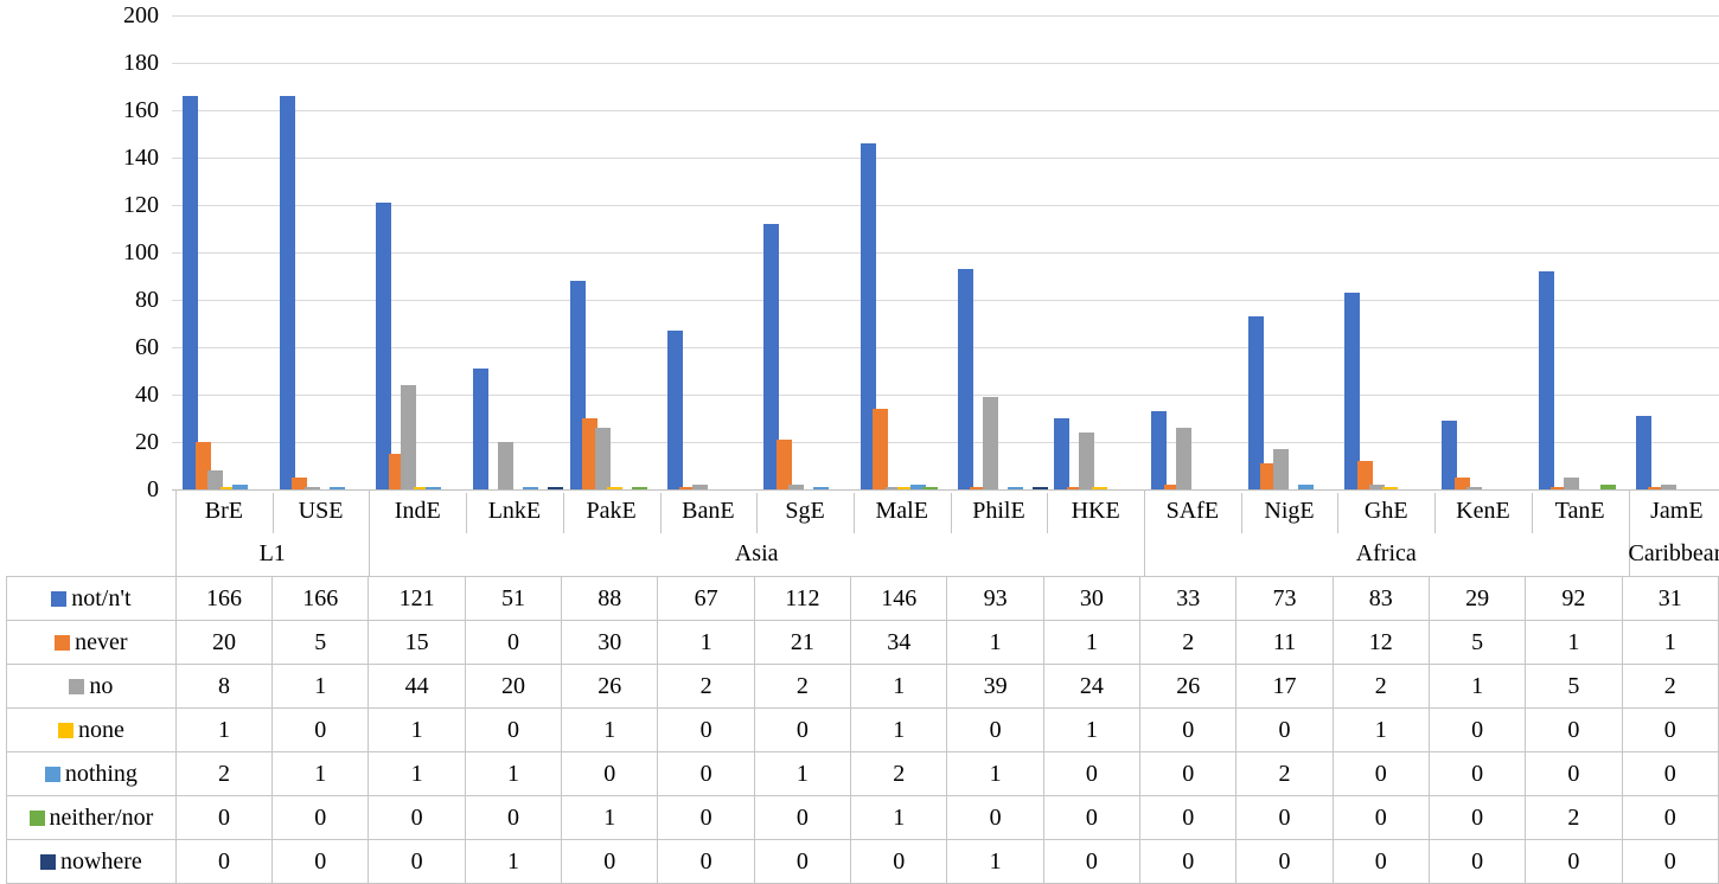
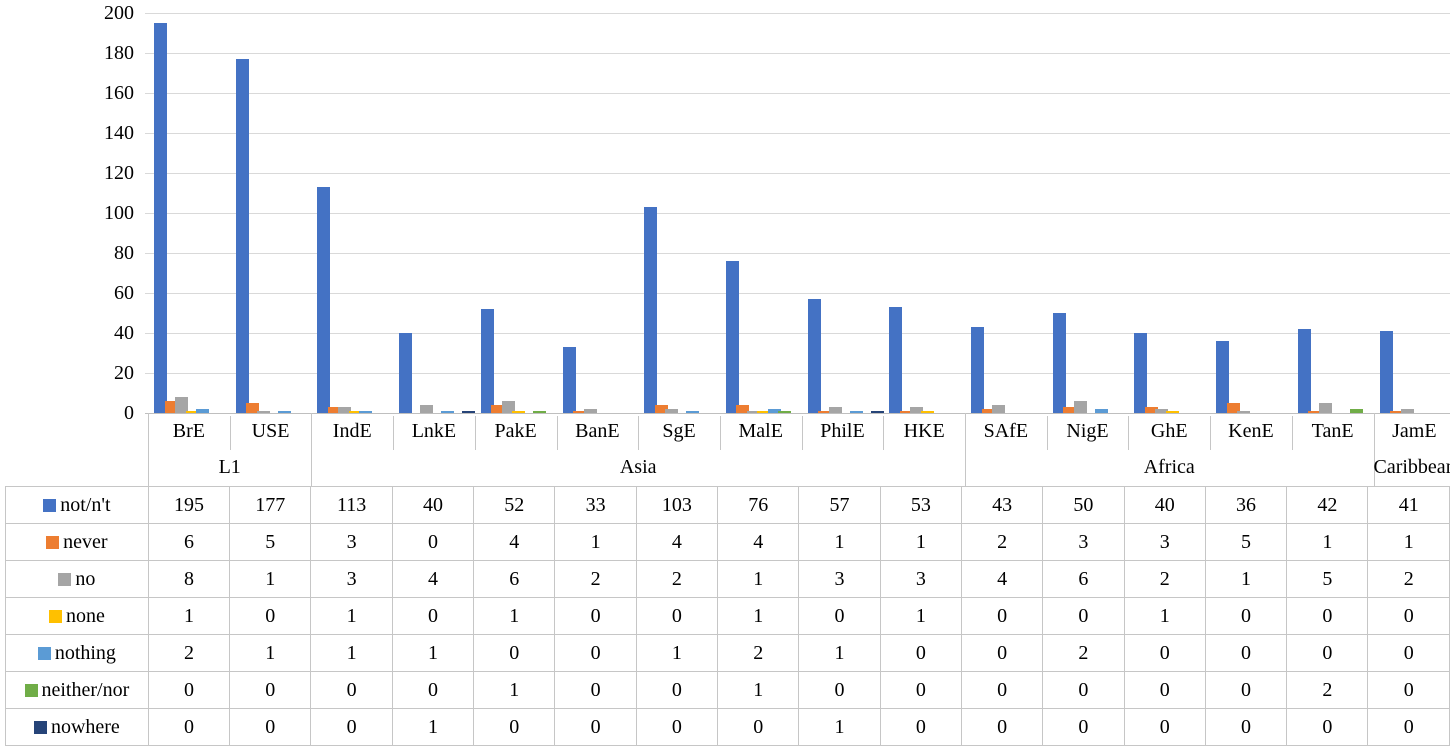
not/n't/BrE: 166 -> 195
never/BrE: 20 -> 6
not/n't/USE: 166 -> 177
not/n't/IndE: 121 -> 113
never/IndE: 15 -> 3
no/IndE: 44 -> 3
not/n't/LnkE: 51 -> 40
no/LnkE: 20 -> 4
not/n't/PakE: 88 -> 52
never/PakE: 30 -> 4
no/PakE: 26 -> 6
not/n't/BanE: 67 -> 33
not/n't/SgE: 112 -> 103
never/SgE: 21 -> 4
not/n't/MalE: 146 -> 76
never/MalE: 34 -> 4
not/n't/PhilE: 93 -> 57
no/PhilE: 39 -> 3
not/n't/HKE: 30 -> 53
no/HKE: 24 -> 3
not/n't/SAfE: 33 -> 43
no/SAfE: 26 -> 4
not/n't/NigE: 73 -> 50
never/NigE: 11 -> 3
no/NigE: 17 -> 6
not/n't/GhE: 83 -> 40
never/GhE: 12 -> 3
not/n't/KenE: 29 -> 36
not/n't/TanE: 92 -> 42
not/n't/JamE: 31 -> 41
